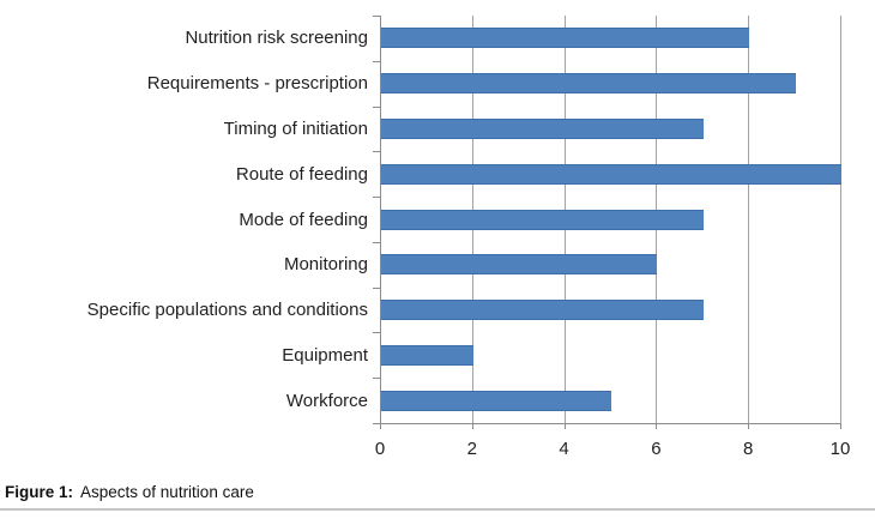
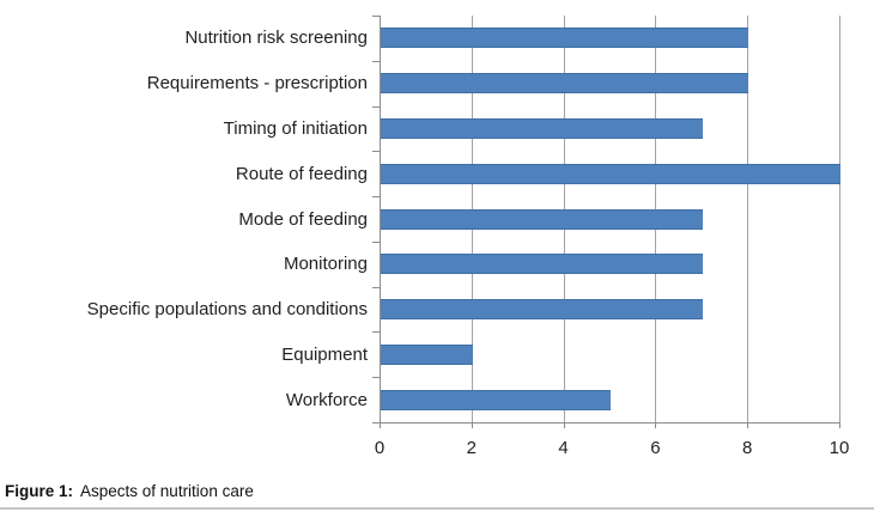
Requirements - prescription: 9 -> 8
Monitoring: 6 -> 7
